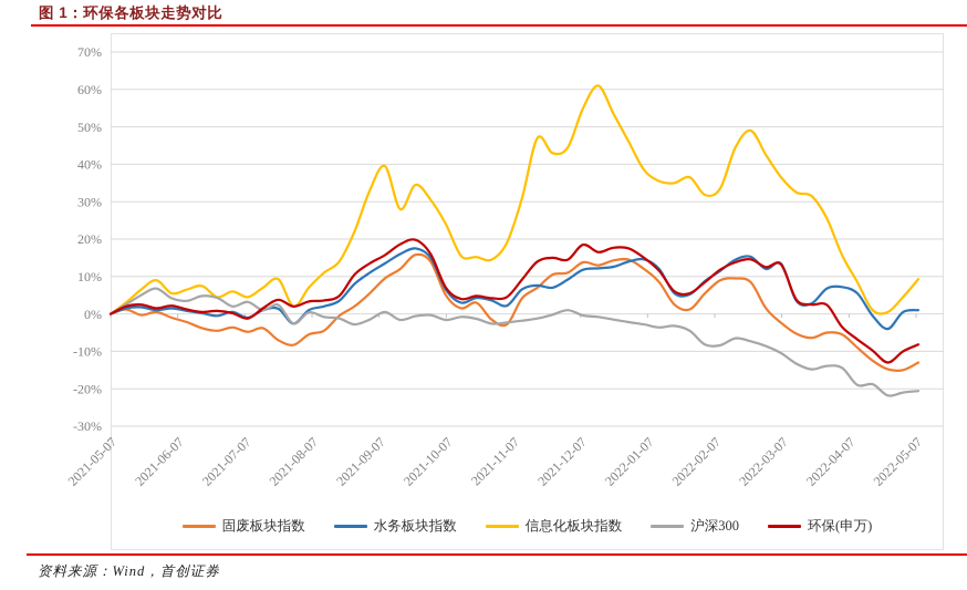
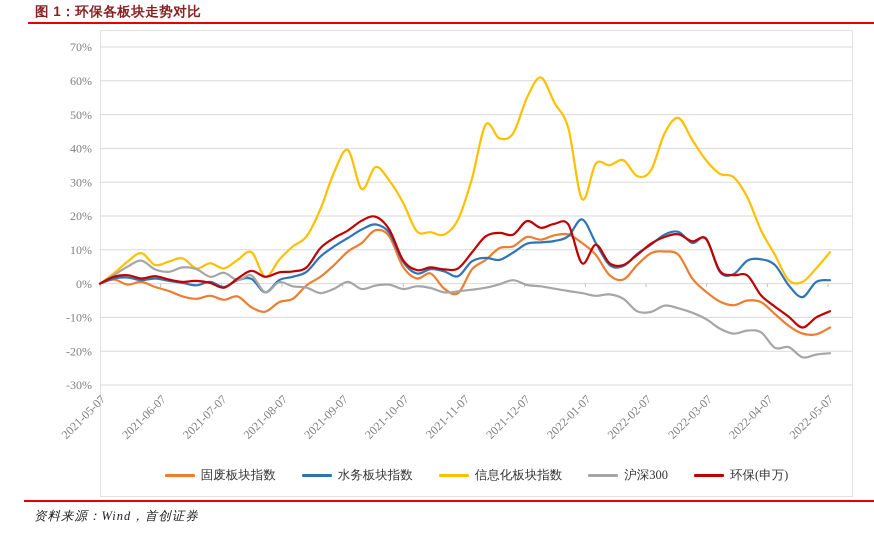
水务板块指数/2022-01-07: 15% -> 19%
信息化板块指数/2022-01-07: 38% -> 25%
环保(申万)/2022-01-07: 15% -> 6%
